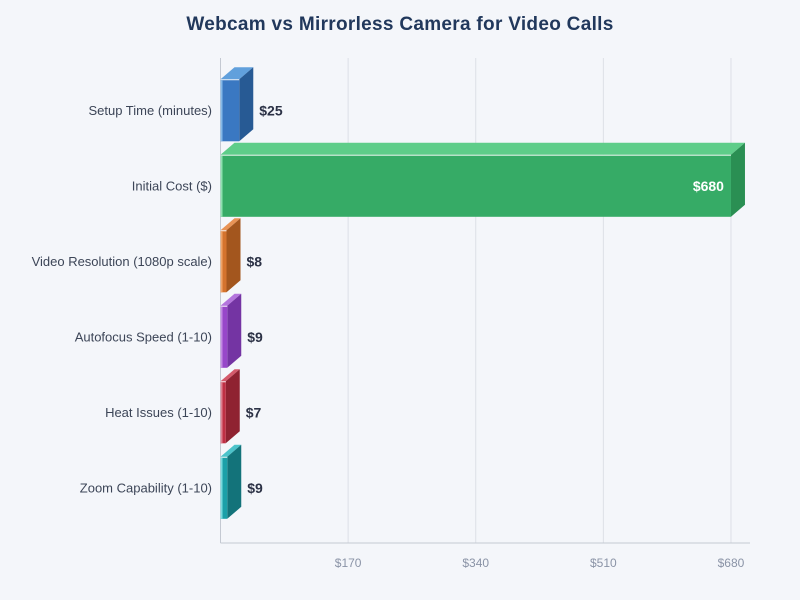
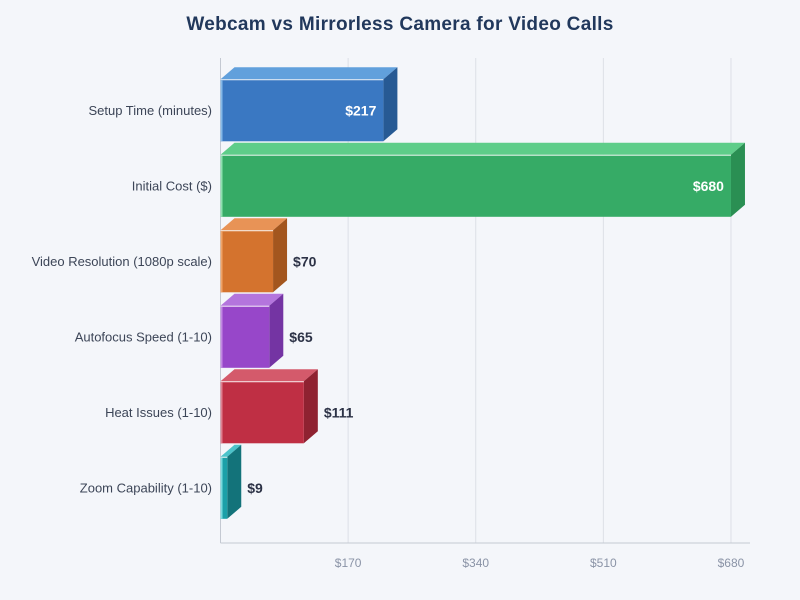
Setup Time (minutes): $25 -> $217
Video Resolution (1080p scale): $8 -> $70
Autofocus Speed (1-10): $9 -> $65
Heat Issues (1-10): $7 -> $111
